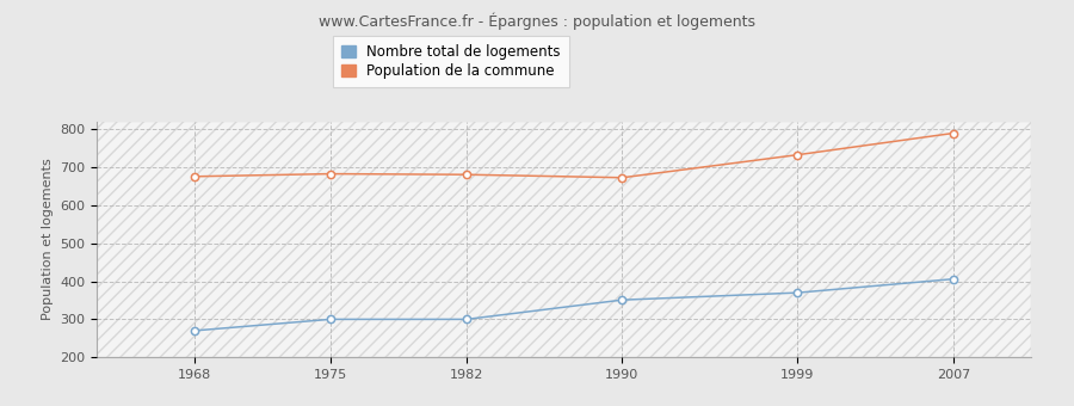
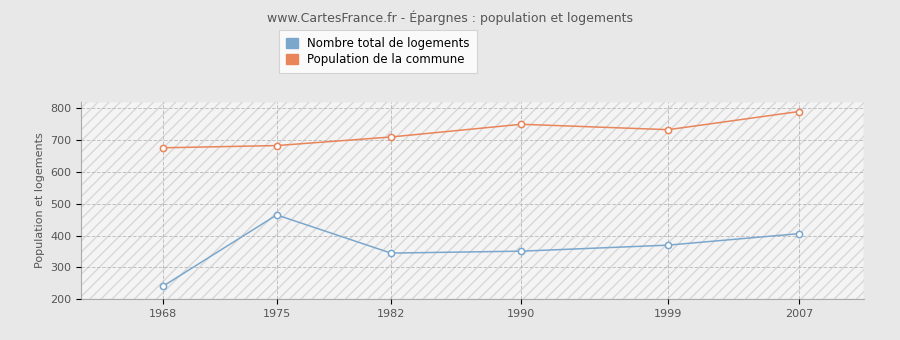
Nombre total de logements/1968: 270 -> 240
Nombre total de logements/1975: 300 -> 465
Nombre total de logements/1982: 300 -> 345
Population de la commune/1982: 681 -> 710
Population de la commune/1990: 673 -> 750
